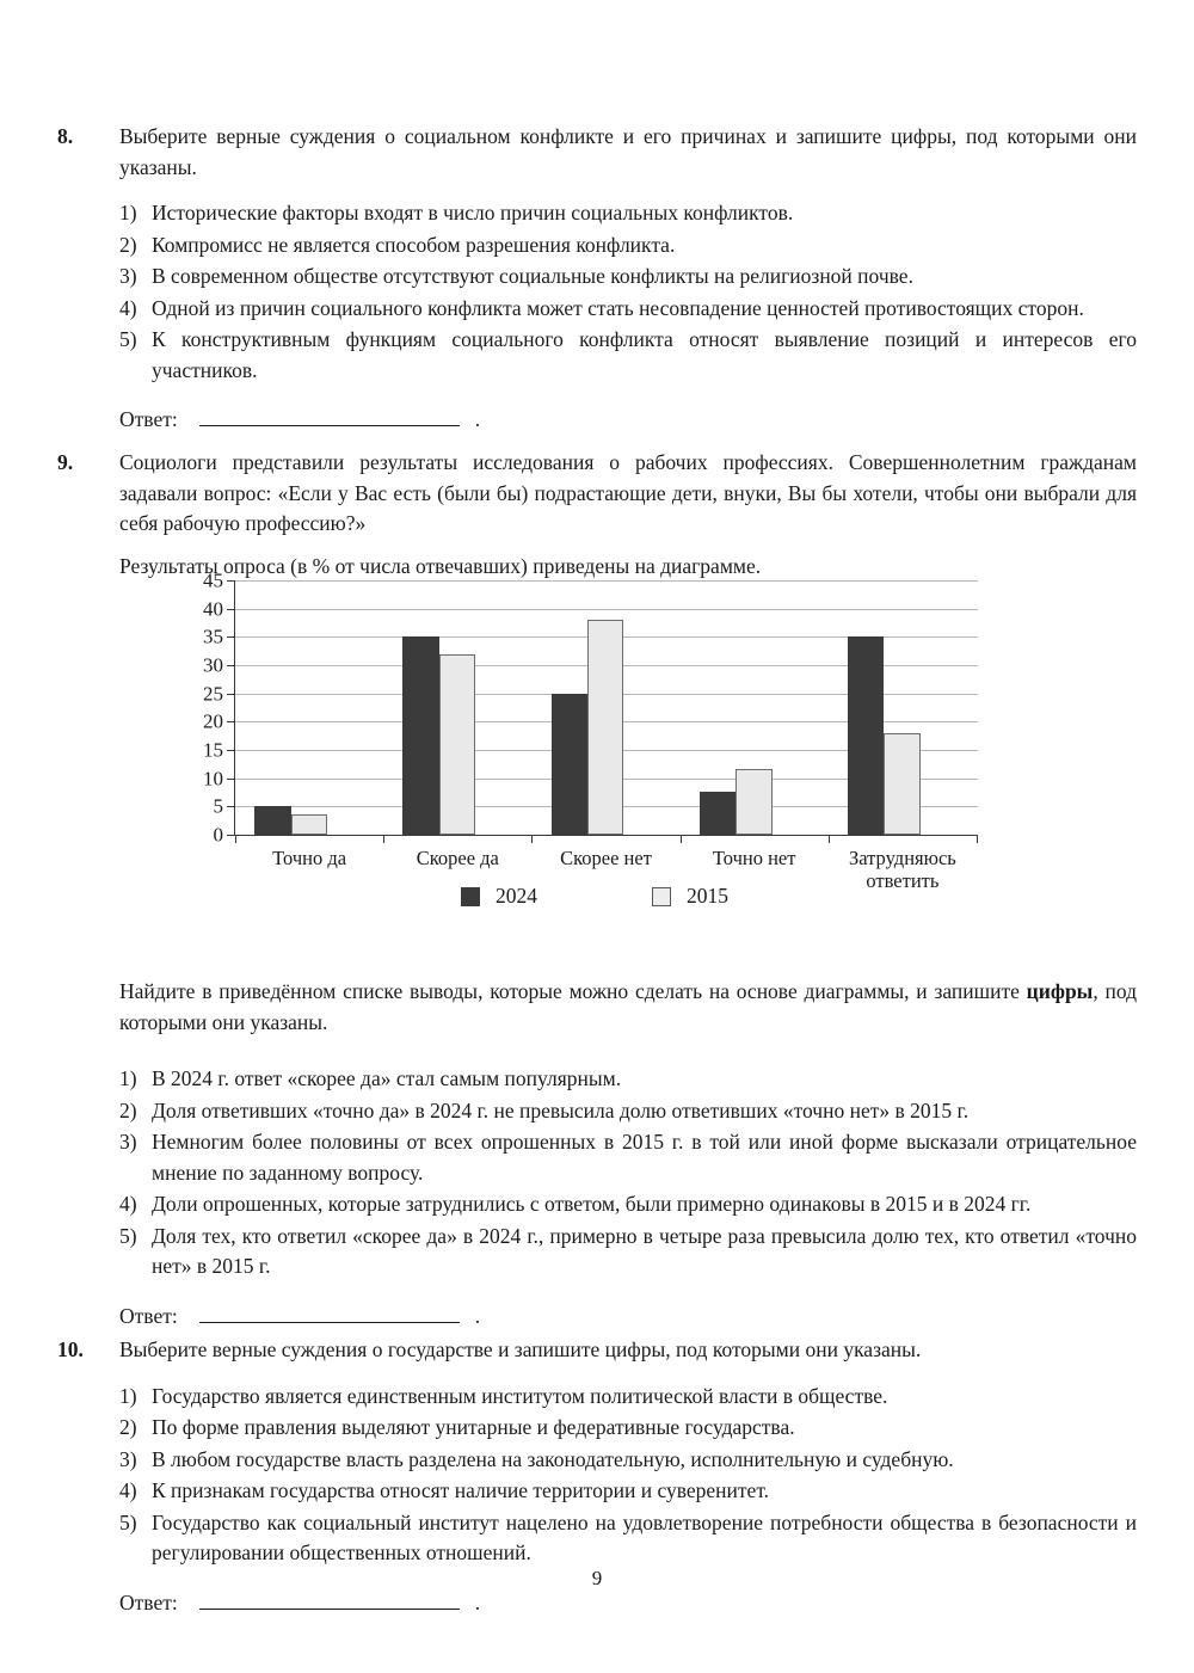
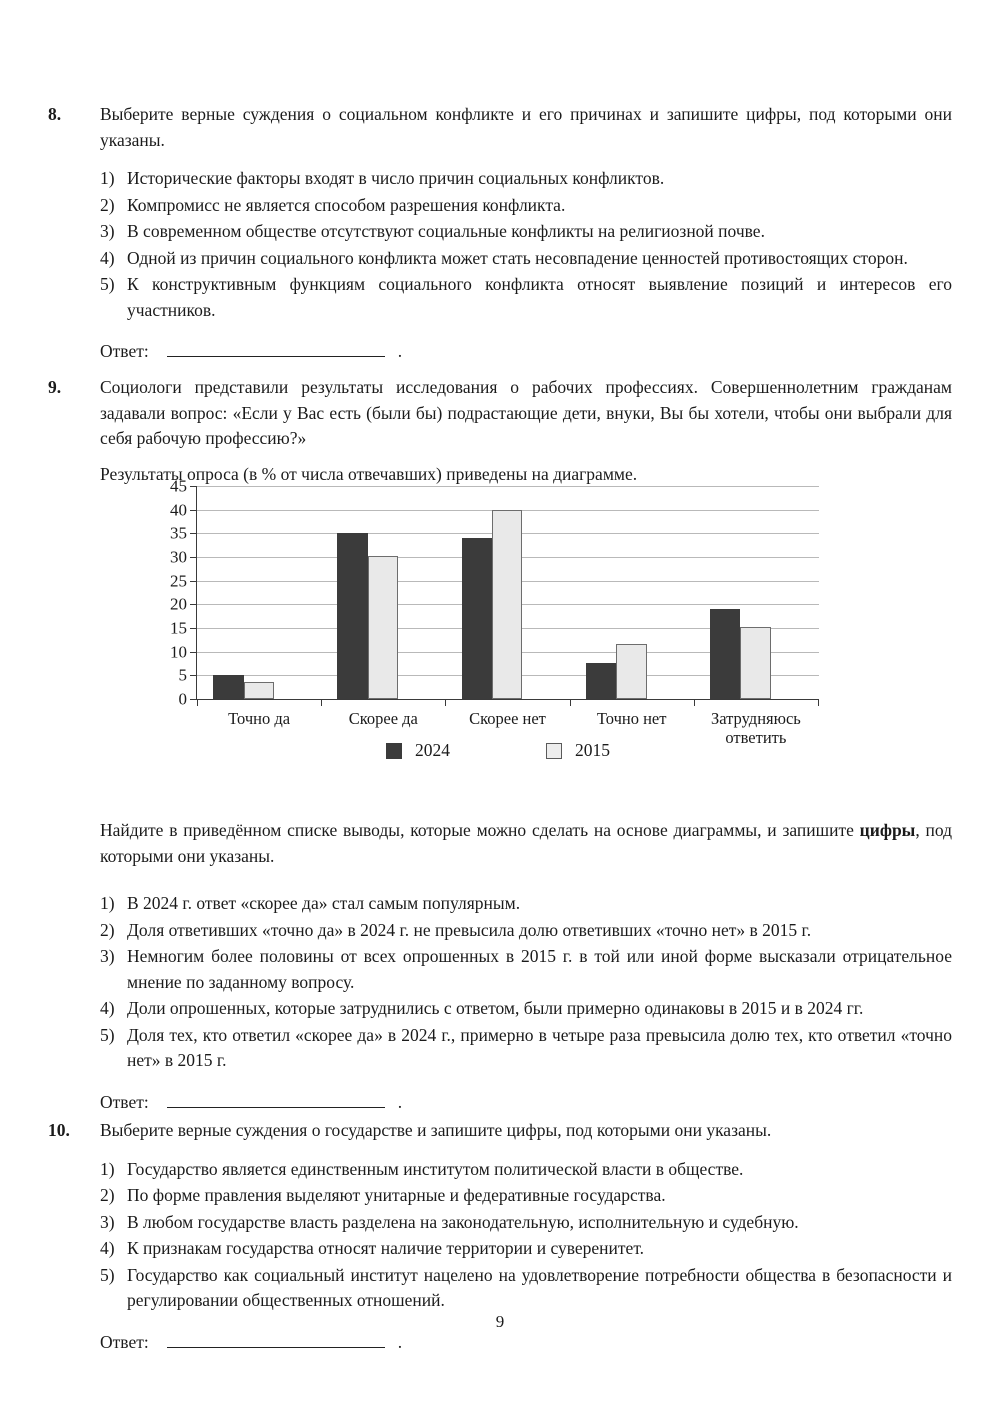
2015/Скорее да: 32 -> 30
2024/Скорее нет: 25 -> 34
2015/Скорее нет: 38 -> 40
2024/Затрудняюсь ответить: 35 -> 19
2015/Затрудняюсь ответить: 18 -> 15
